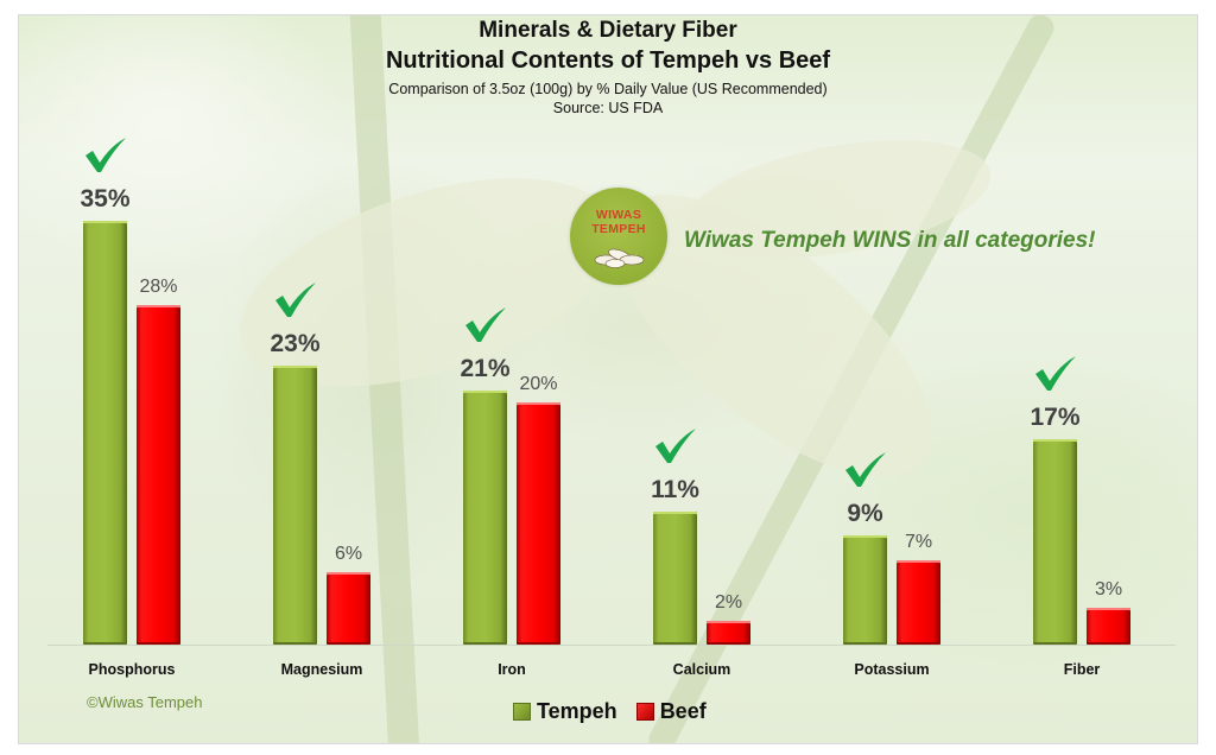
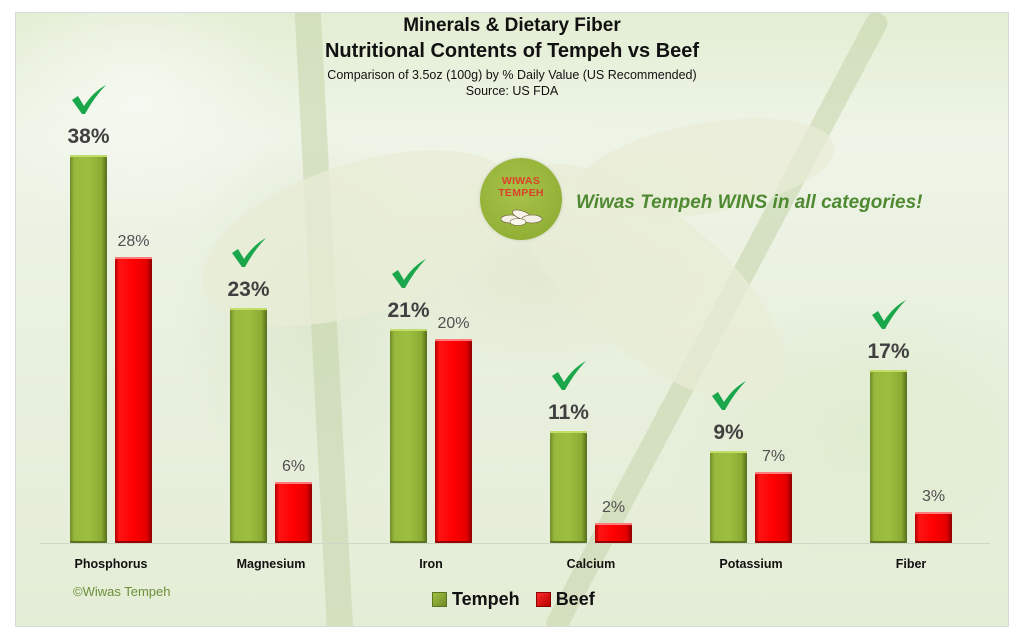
Tempeh/Phosphorus: 35% -> 38%
